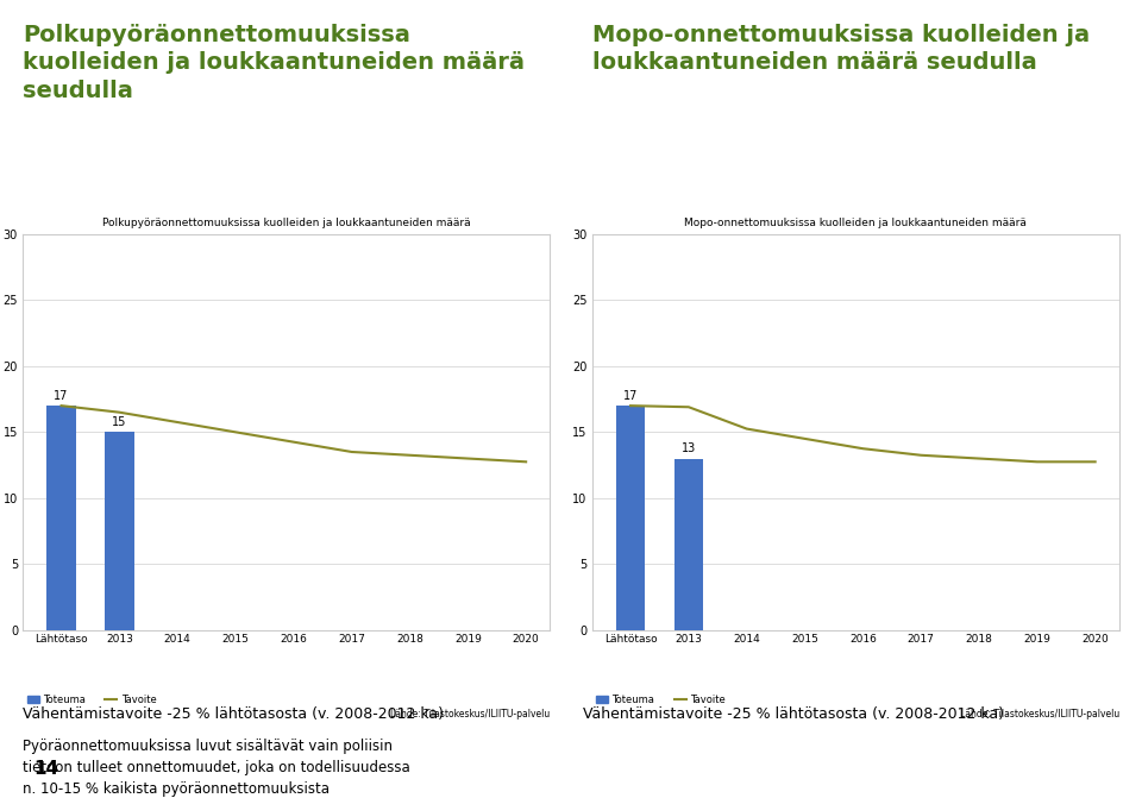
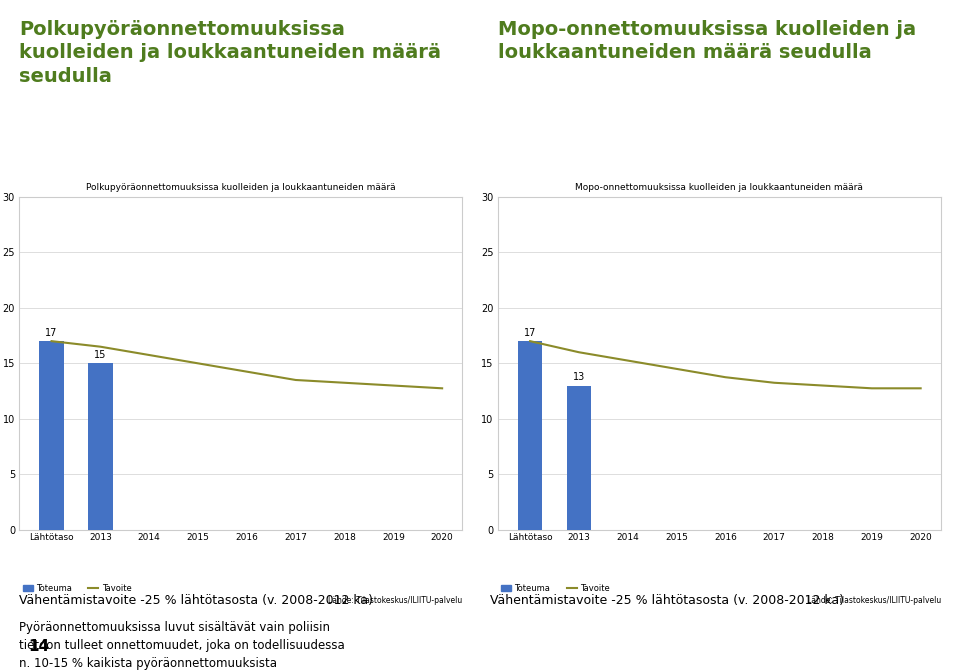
Mopo-onnettomuuksissa kuolleiden ja loukkaantuneiden määrä/Tavoite/2013: 16.9 -> 16.0
